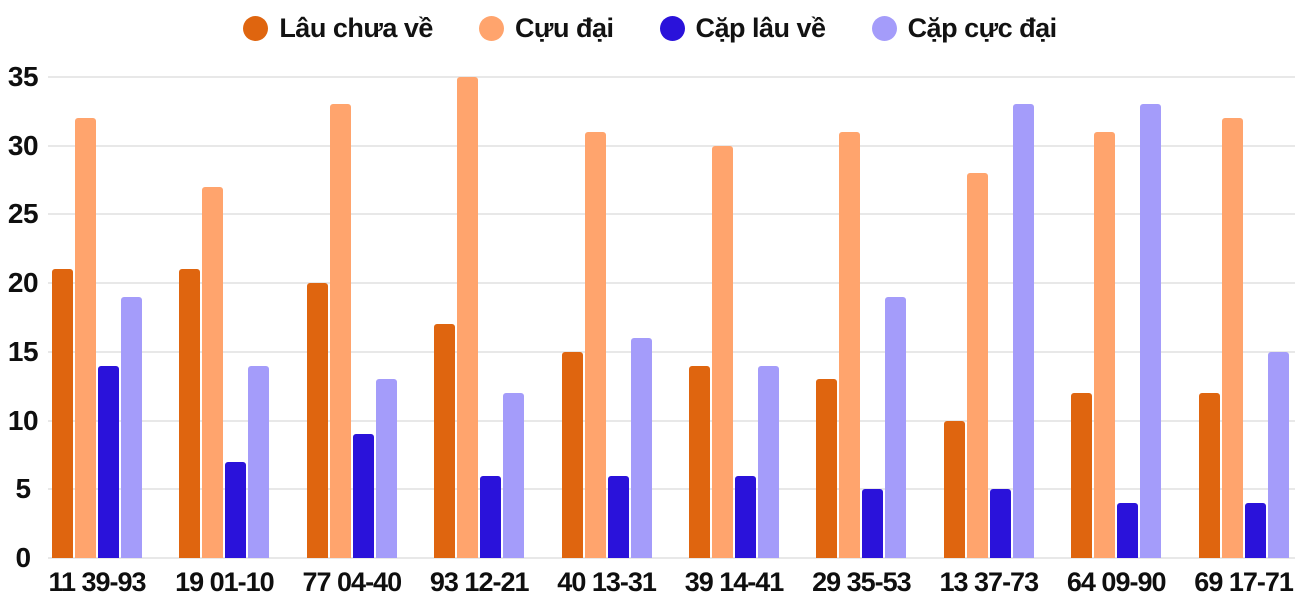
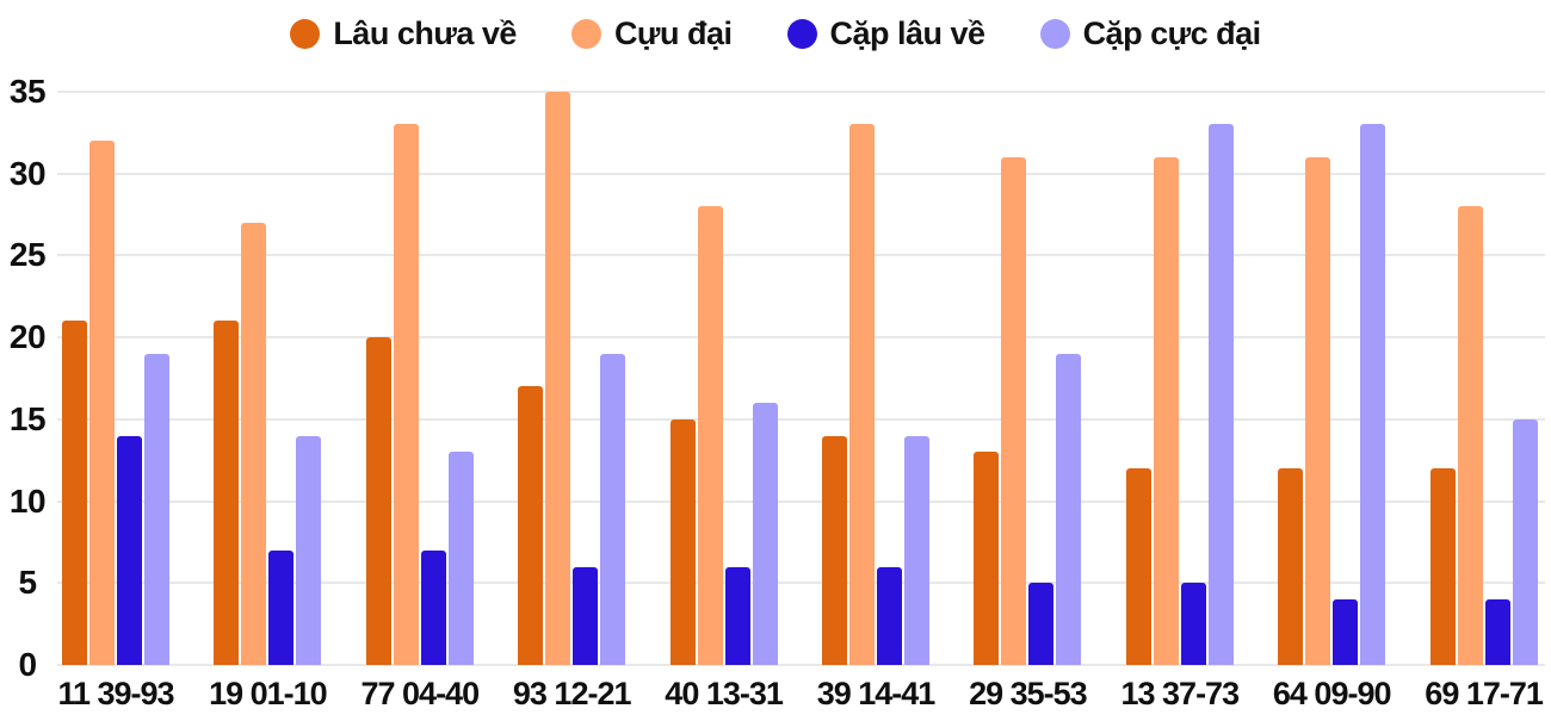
Cặp lâu về/77 04-40: 9 -> 7
Cặp cực đại/93 12-21: 12 -> 19
Cựu đại/40 13-31: 31 -> 28
Cựu đại/39 14-41: 30 -> 33
Lâu chưa về/13 37-73: 10 -> 12
Cựu đại/13 37-73: 28 -> 31
Cựu đại/69 17-71: 32 -> 28
